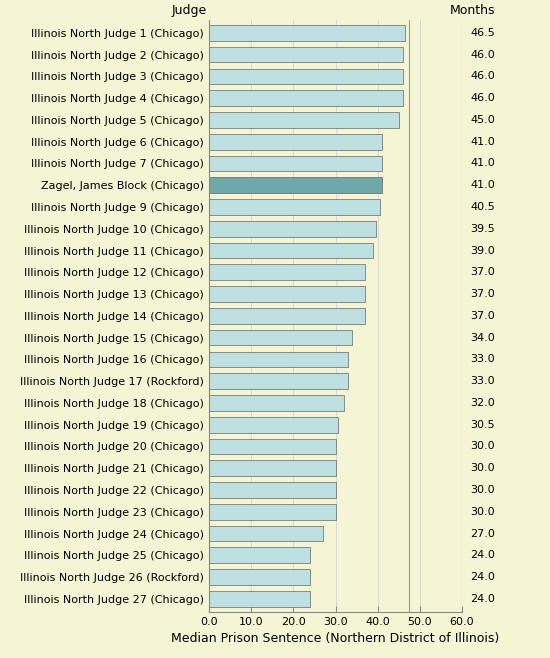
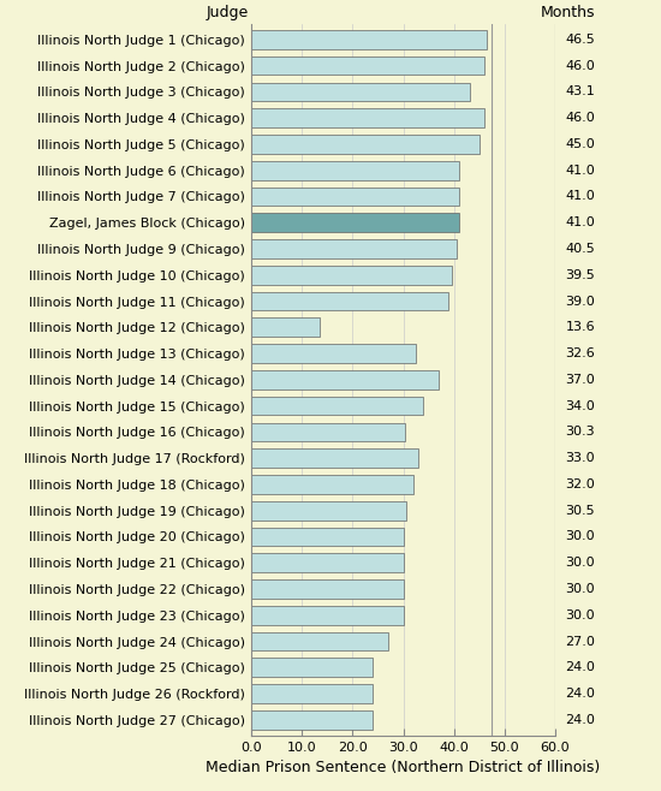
Illinois North Judge 3 (Chicago): 46.0 -> 43.1
Illinois North Judge 12 (Chicago): 37.0 -> 13.6
Illinois North Judge 13 (Chicago): 37.0 -> 32.6
Illinois North Judge 16 (Chicago): 33.0 -> 30.3
